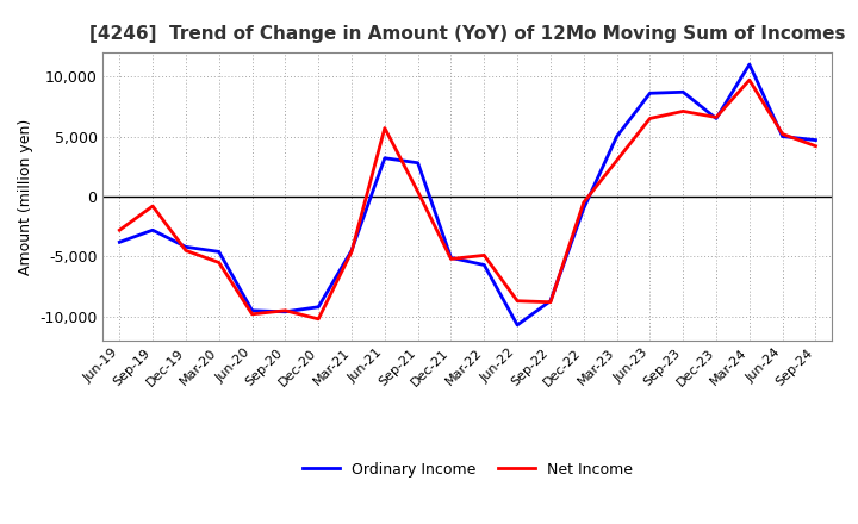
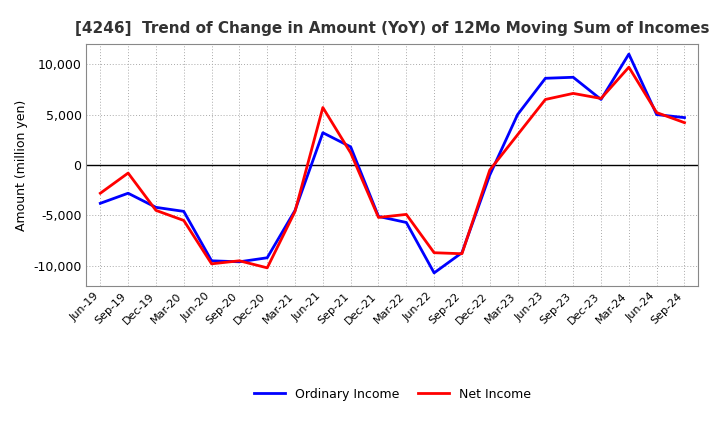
Ordinary Income/Sep-21: 2,800 -> 1,800
Net Income/Sep-21: 400 -> 1,200
